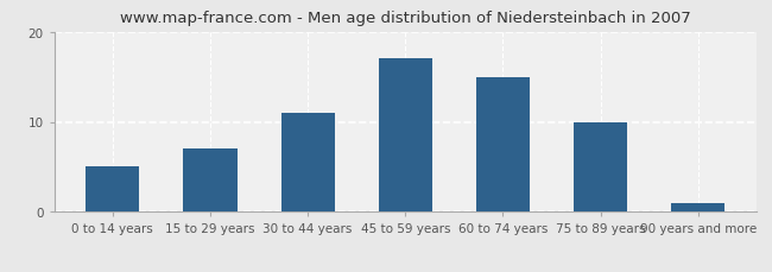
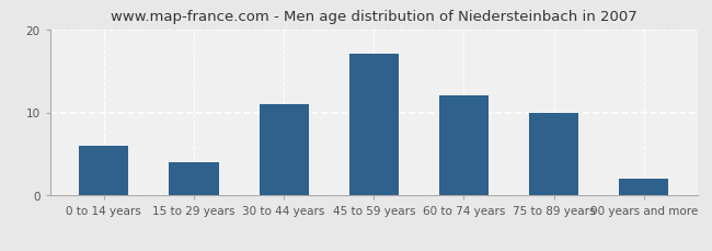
0 to 14 years: 5 -> 6
15 to 29 years: 7 -> 4
60 to 74 years: 15 -> 12
90 years and more: 1 -> 2
